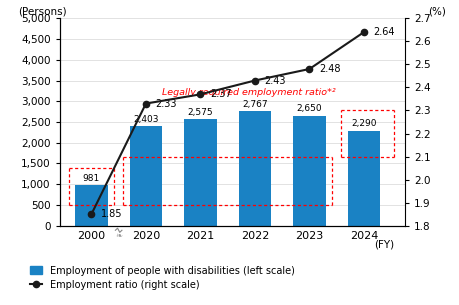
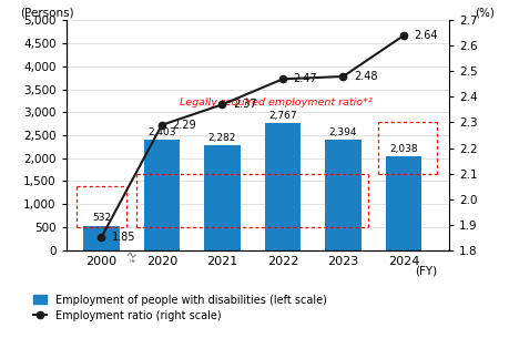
Employment of people with disabilities (left scale)/2000: 981 -> 532
Employment ratio (right scale)/2020: 2.33 -> 2.29
Employment of people with disabilities (left scale)/2021: 2,575 -> 2,282
Employment ratio (right scale)/2022: 2.43 -> 2.47
Employment of people with disabilities (left scale)/2023: 2,650 -> 2,394
Employment of people with disabilities (left scale)/2024: 2,290 -> 2,038
